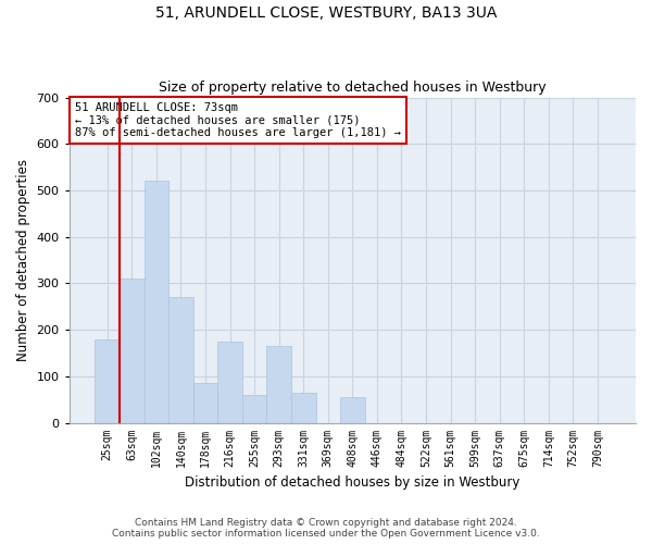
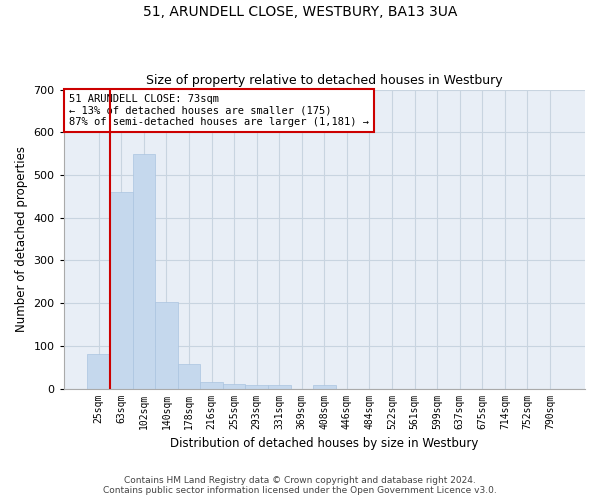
25sqm: 180 -> 80
63sqm: 310 -> 460
102sqm: 520 -> 548
140sqm: 270 -> 203
178sqm: 85 -> 58
216sqm: 175 -> 15
255sqm: 60 -> 10
293sqm: 165 -> 9
331sqm: 65 -> 9
408sqm: 55 -> 8
